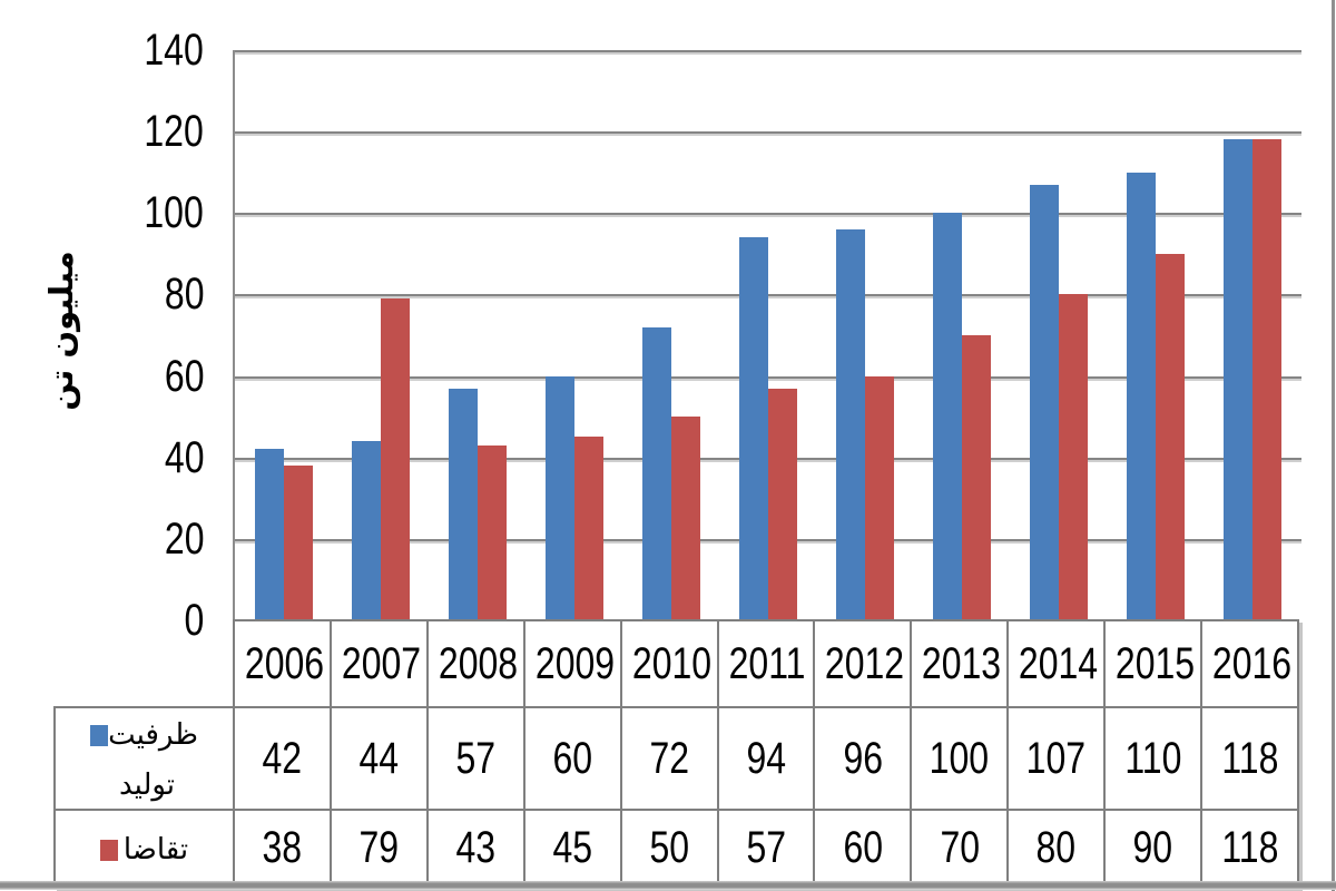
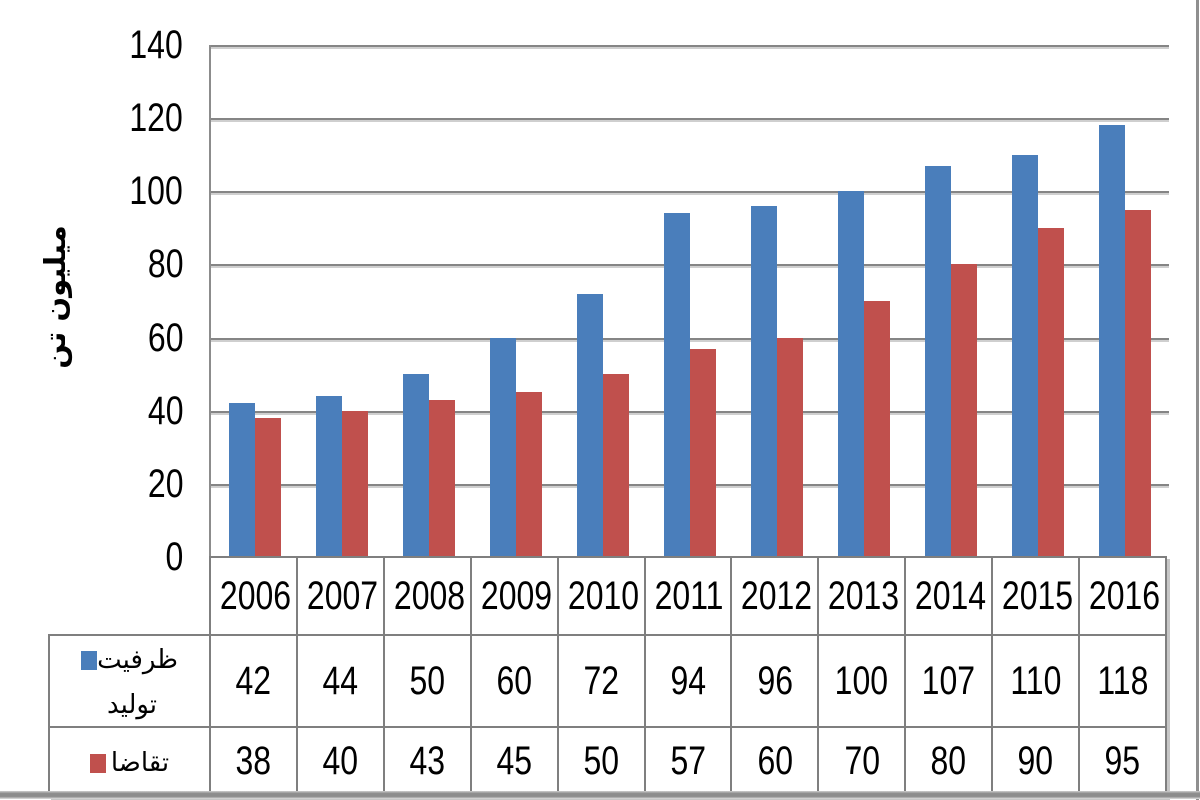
تقاضا/2007: 79 -> 40
ظرفيت توليد/2008: 57 -> 50
تقاضا/2016: 118 -> 95
